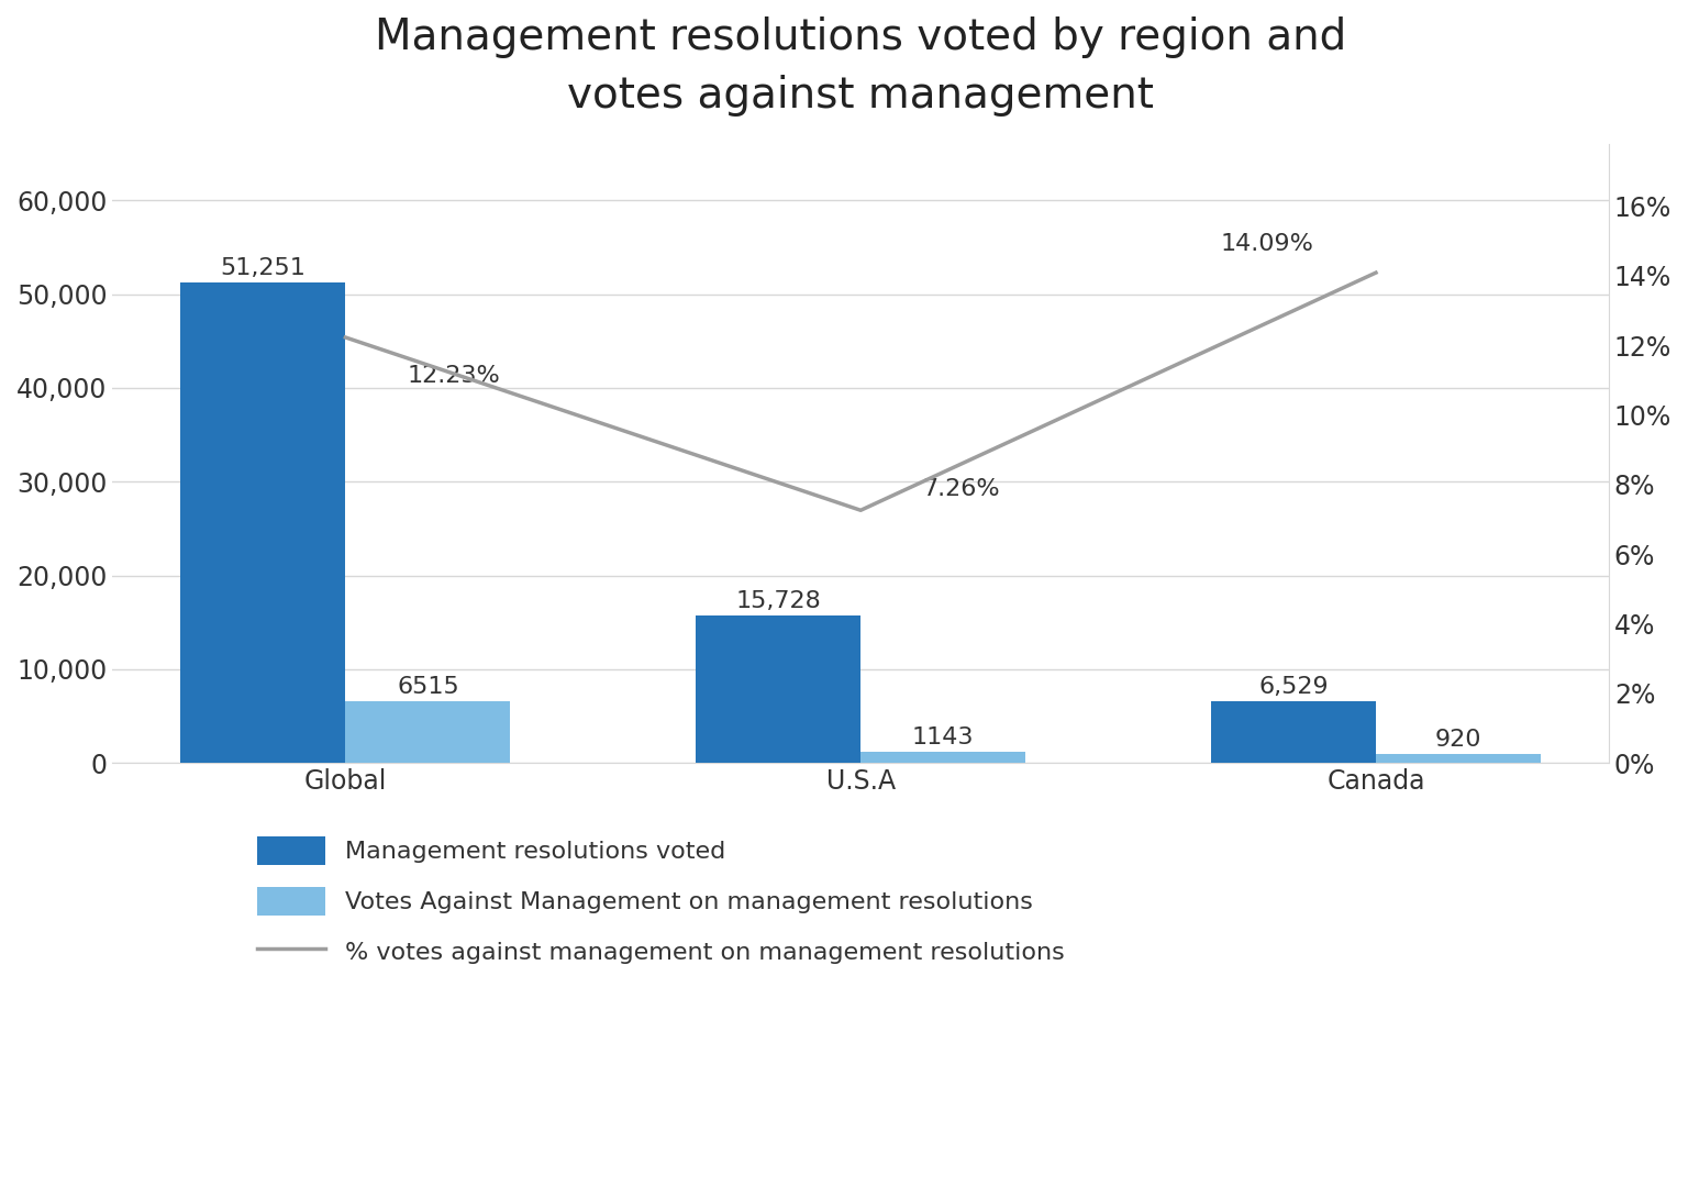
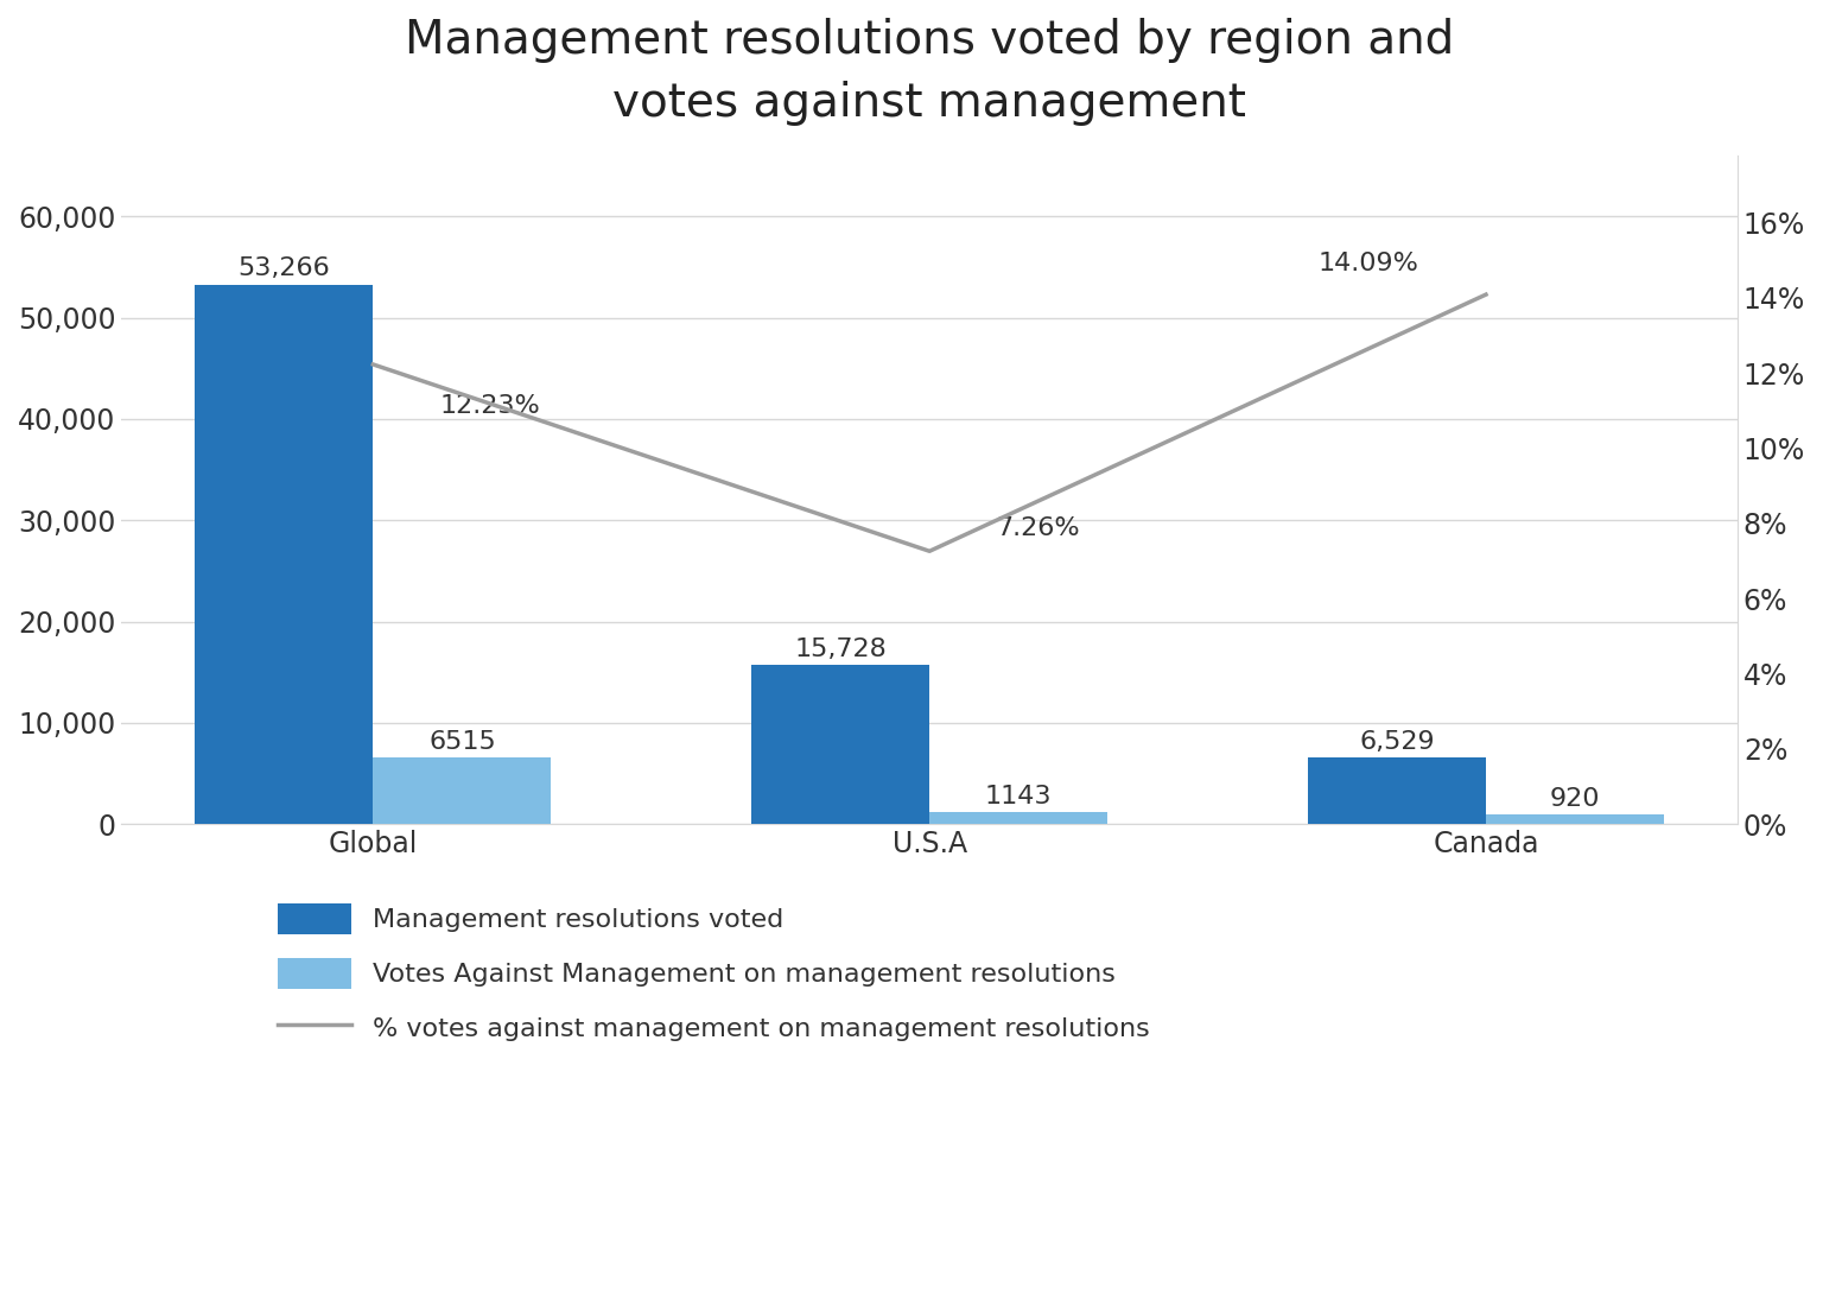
Management resolutions voted/Global: 51,251 -> 53,266
